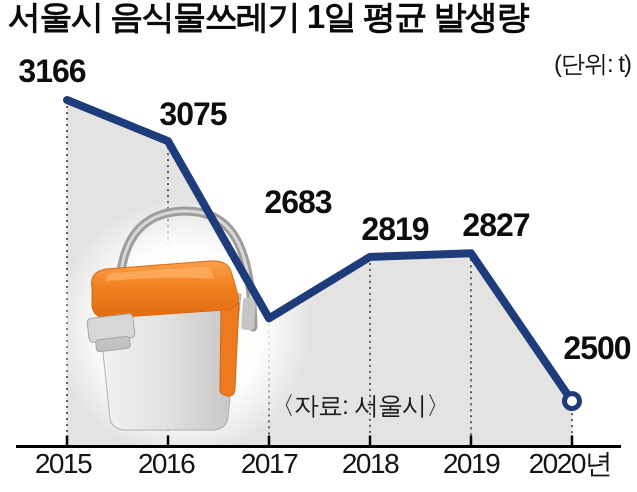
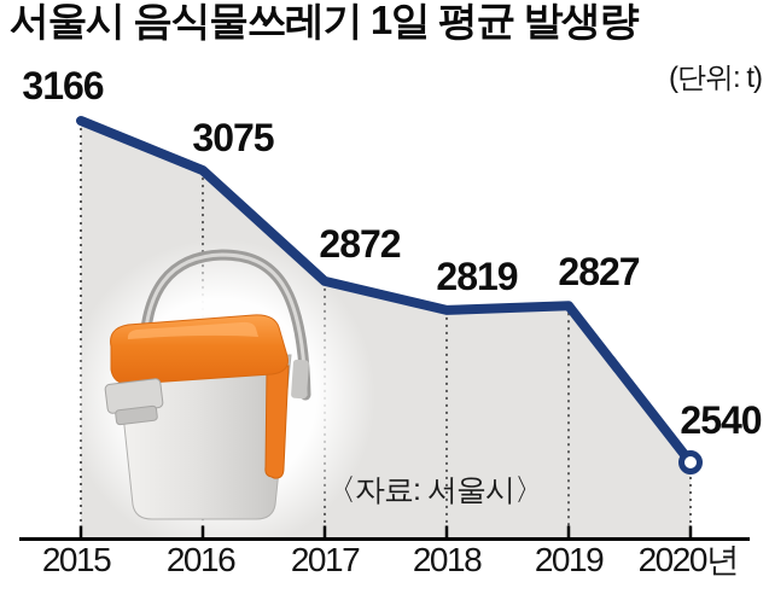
2017: 2683 -> 2872
2020년: 2500 -> 2540
